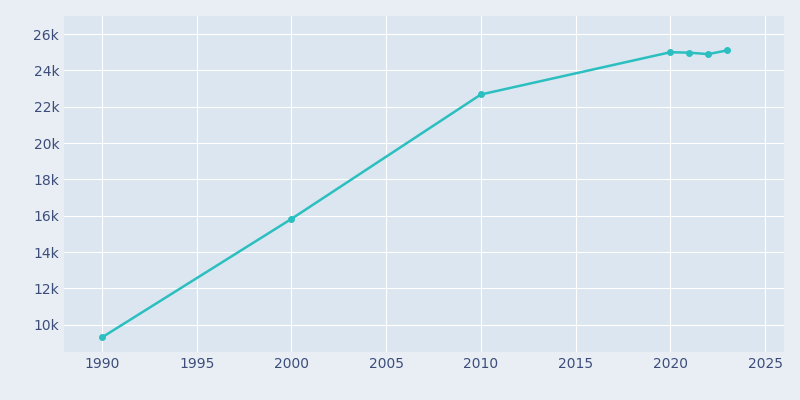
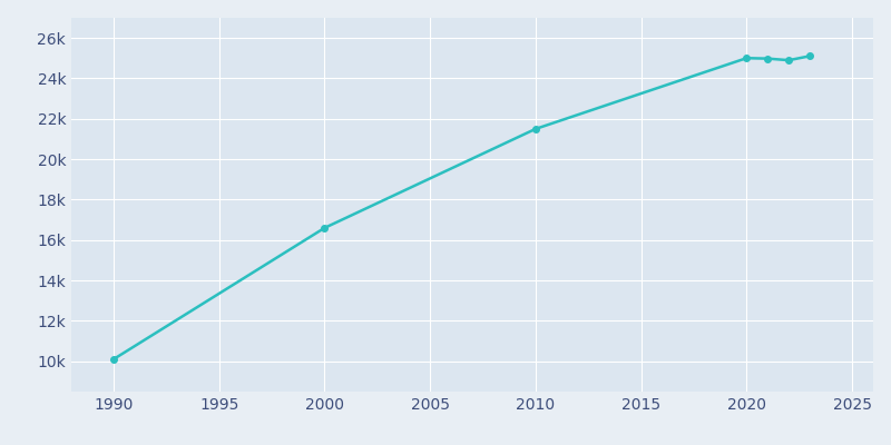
1990: 9.3k -> 10.1k
2000: 15.8k -> 16.6k
2010: 22.7k -> 21.5k
